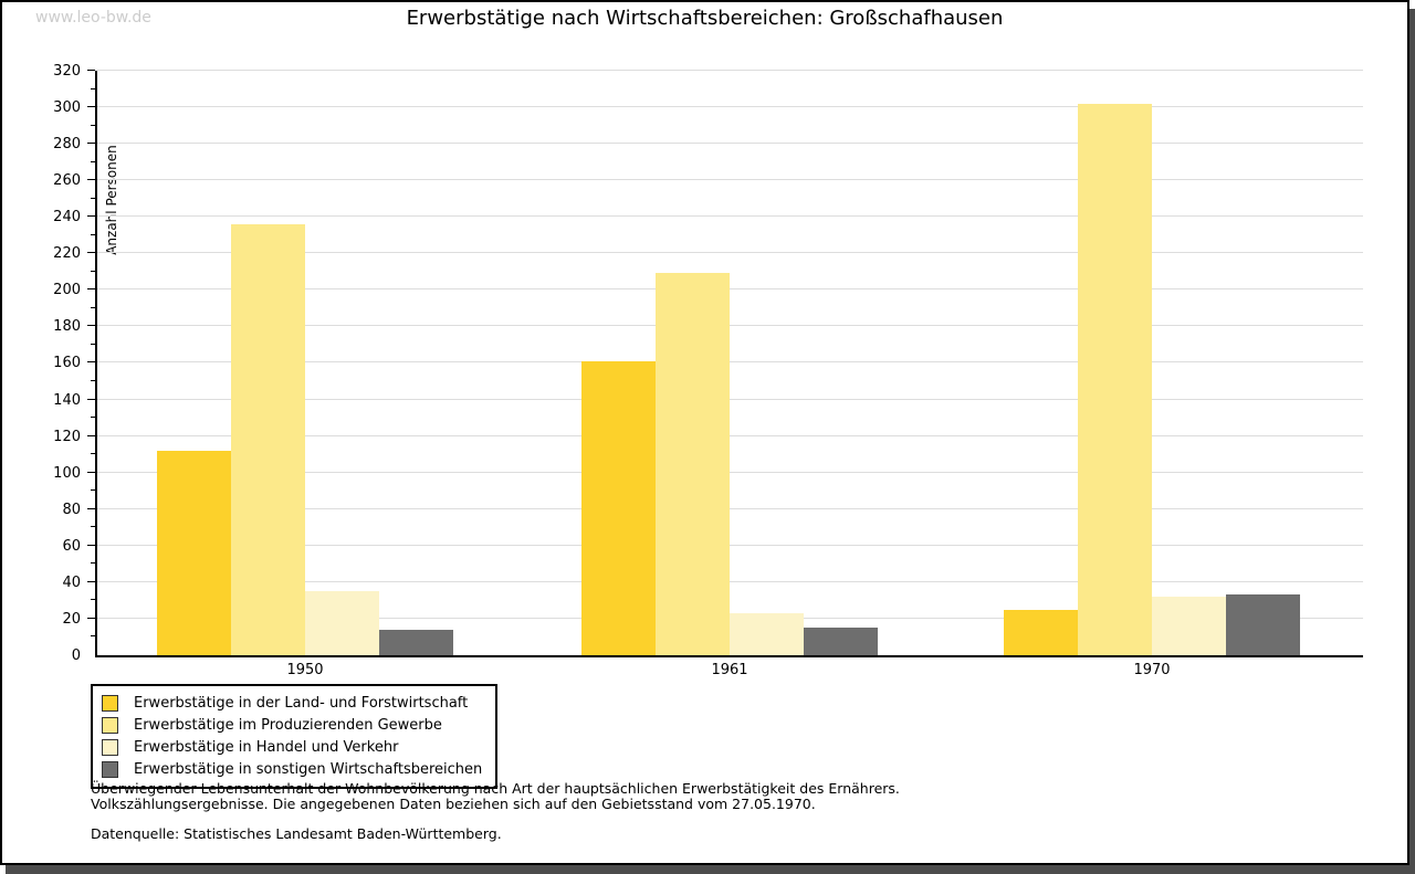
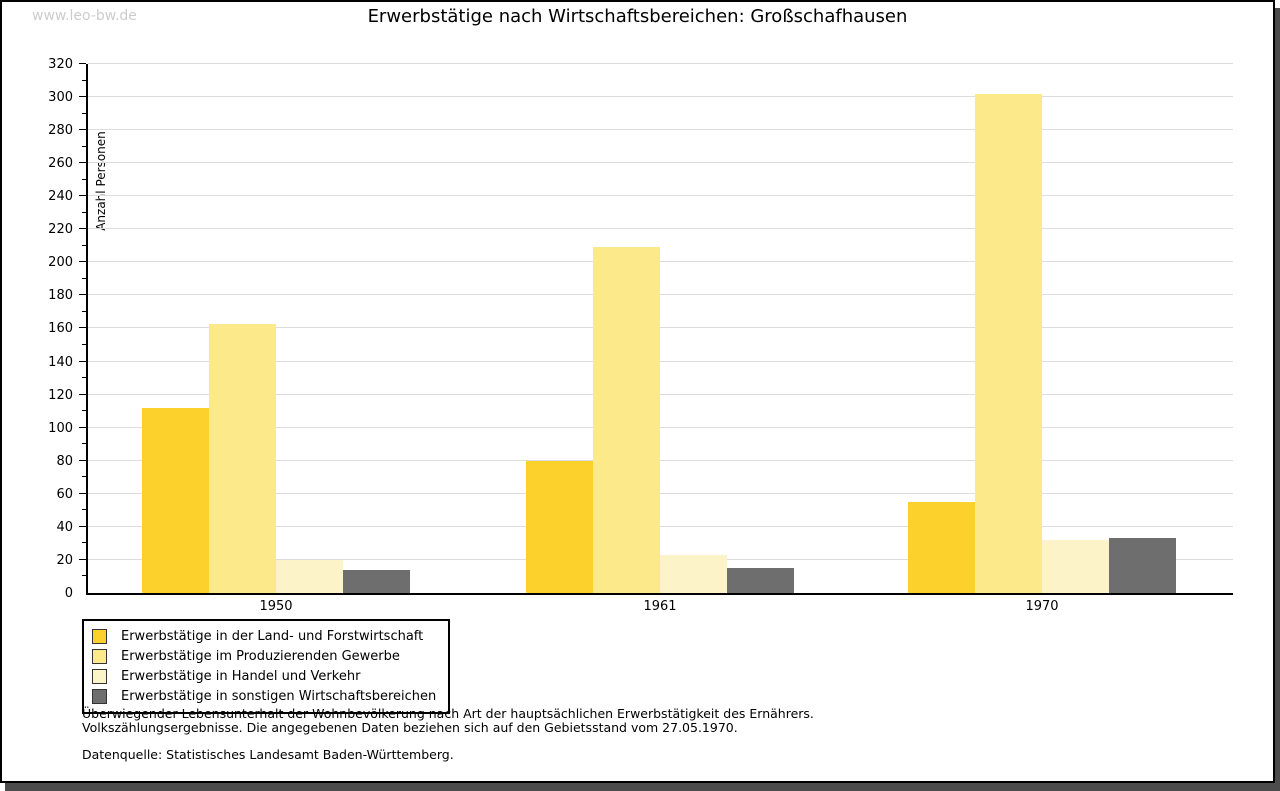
Erwerbstätige im Produzierenden Gewerbe/1950: 236 -> 163
Erwerbstätige in Handel und Verkehr/1950: 35 -> 20
Erwerbstätige in der Land- und Forstwirtschaft/1961: 161 -> 80
Erwerbstätige in der Land- und Forstwirtschaft/1970: 25 -> 55
